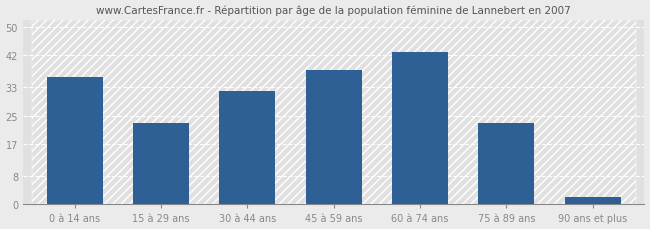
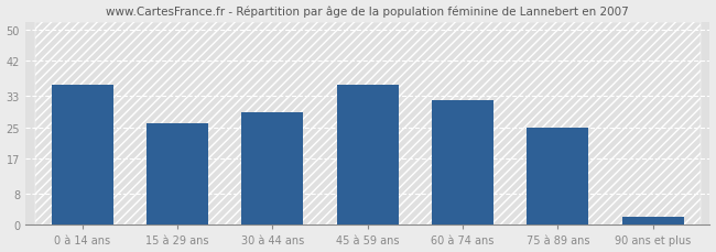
15 à 29 ans: 23 -> 26
30 à 44 ans: 32 -> 29
45 à 59 ans: 38 -> 36
60 à 74 ans: 43 -> 32
75 à 89 ans: 23 -> 25
